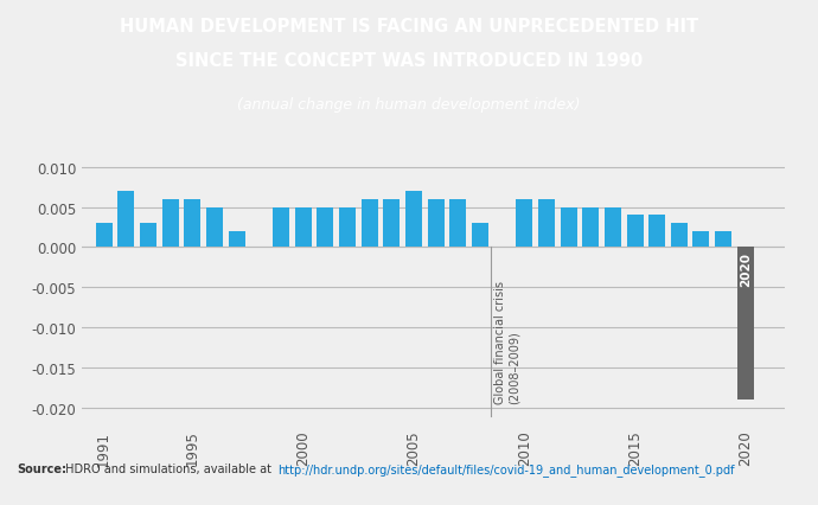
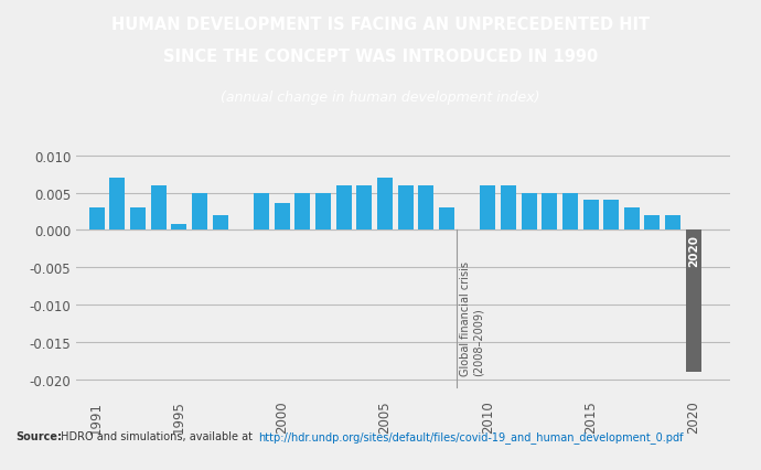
1995: 0.0060 -> 0.0008
2000: 0.0050 -> 0.0036
